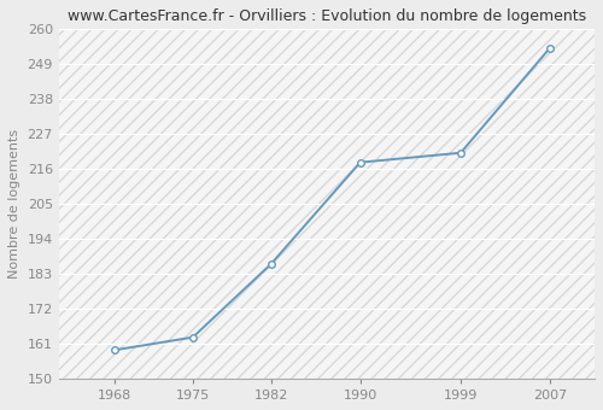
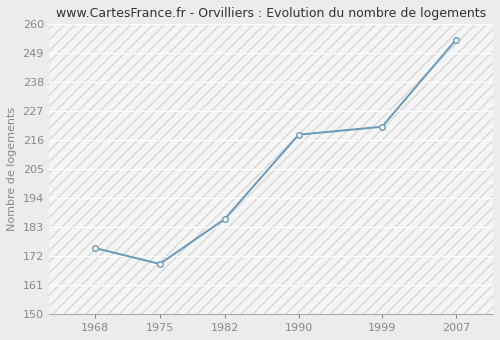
1968: 159 -> 175
1975: 163 -> 169
